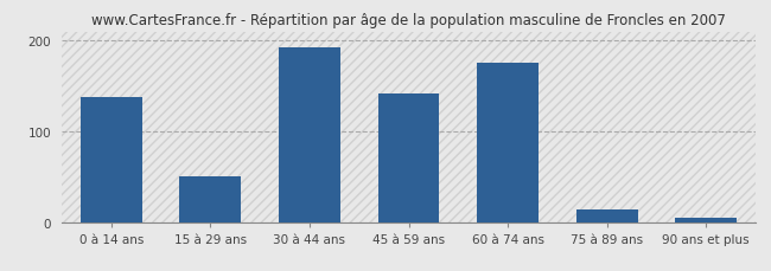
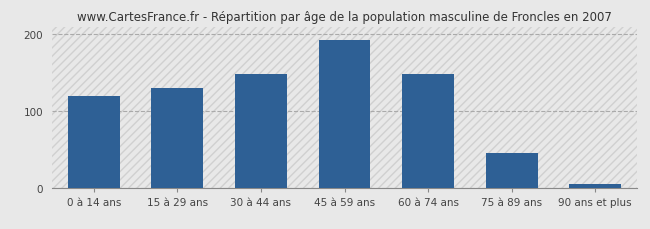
0 à 14 ans: 138 -> 120
15 à 29 ans: 50 -> 130
30 à 44 ans: 192 -> 148
45 à 59 ans: 142 -> 193
60 à 74 ans: 176 -> 148
75 à 89 ans: 14 -> 45
